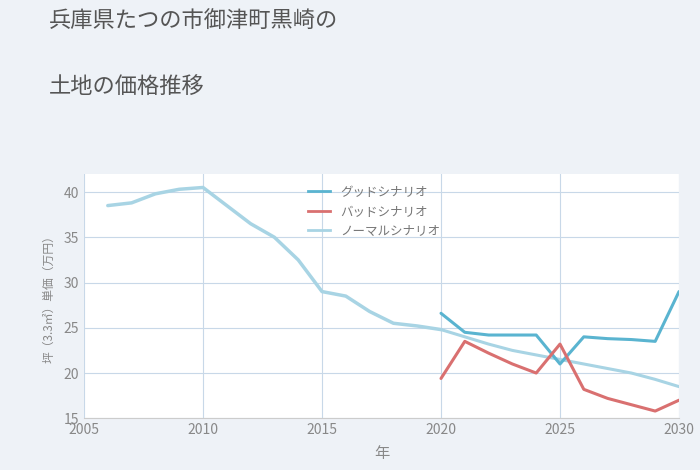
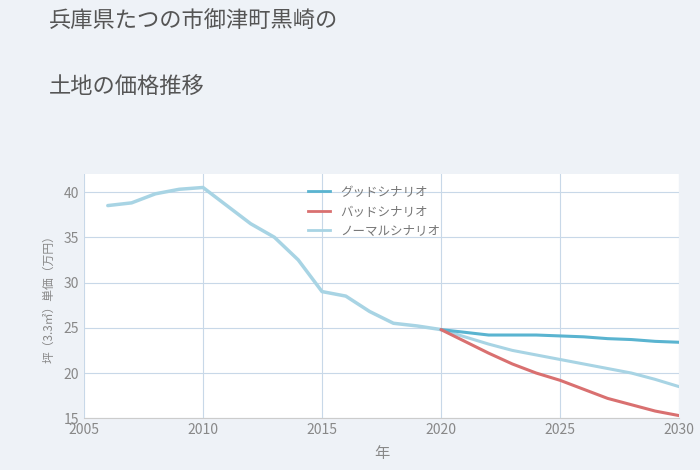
グッドシナリオ/2020: 26.6 -> 24.8
バッドシナリオ/2020: 19.4 -> 24.8
グッドシナリオ/2025: 21.0 -> 24.1
バッドシナリオ/2025: 23.2 -> 19.2
グッドシナリオ/2030: 29.0 -> 23.4
バッドシナリオ/2030: 17.0 -> 15.3
